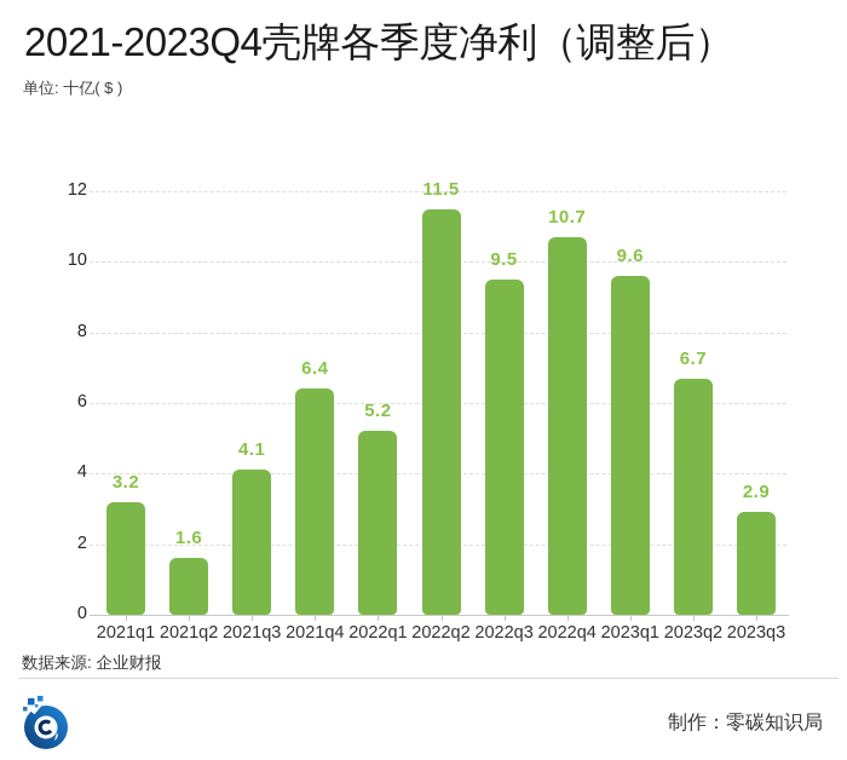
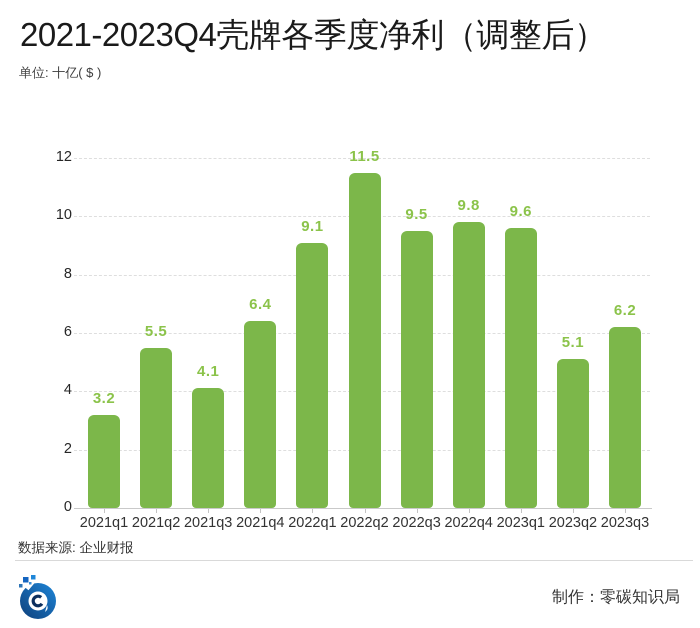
2021q2: 1.6 -> 5.5
2022q1: 5.2 -> 9.1
2022q4: 10.7 -> 9.8
2023q2: 6.7 -> 5.1
2023q3: 2.9 -> 6.2
